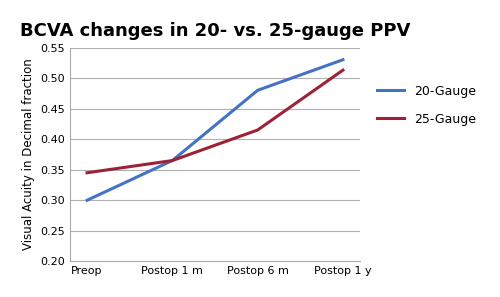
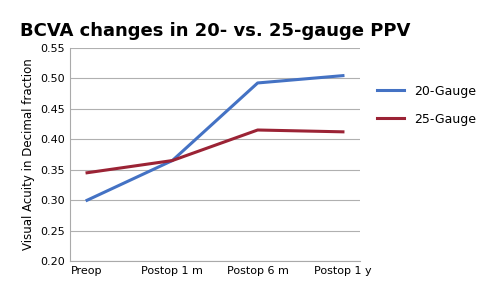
20-Gauge/Postop 6 m: 0.480 -> 0.492
20-Gauge/Postop 1 y: 0.530 -> 0.504
25-Gauge/Postop 1 y: 0.513 -> 0.412
